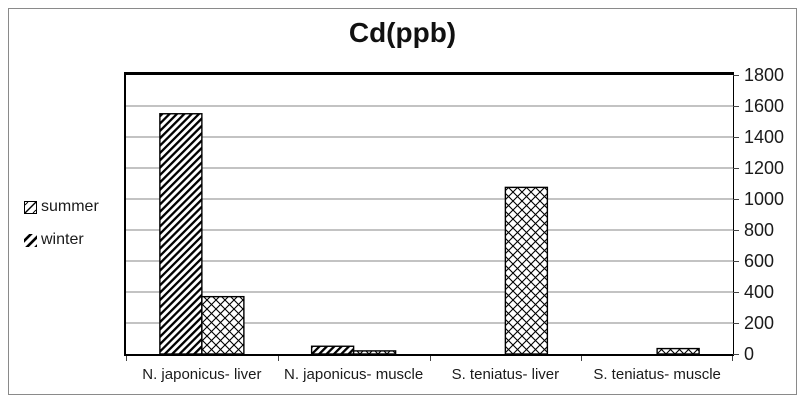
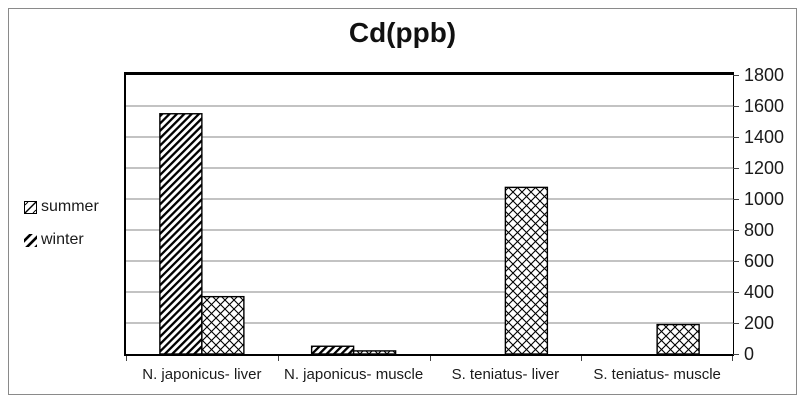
winter/S. teniatus- muscle: 40 -> 190
